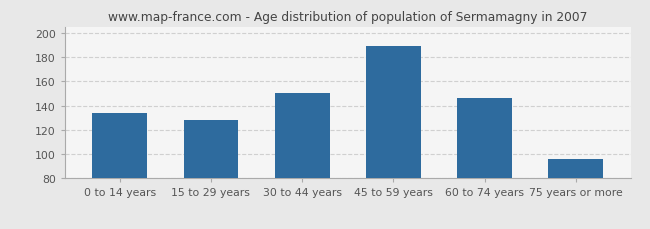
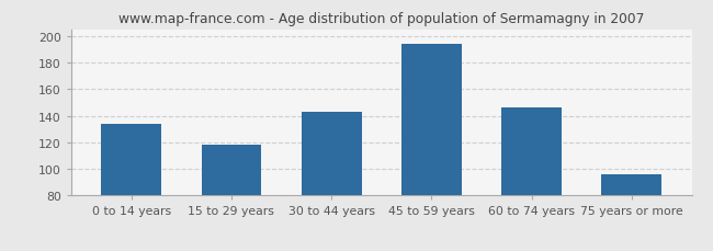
15 to 29 years: 128 -> 118
30 to 44 years: 150 -> 143
45 to 59 years: 189 -> 194
